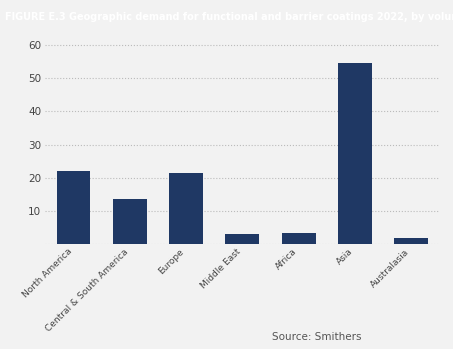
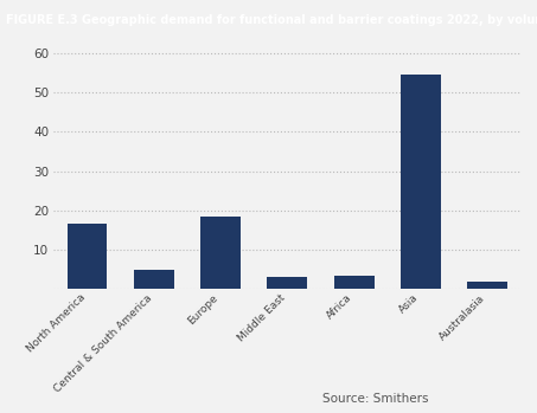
North America: 22.0 -> 16.5
Central & South America: 13.5 -> 5.0
Europe: 21.5 -> 18.5
